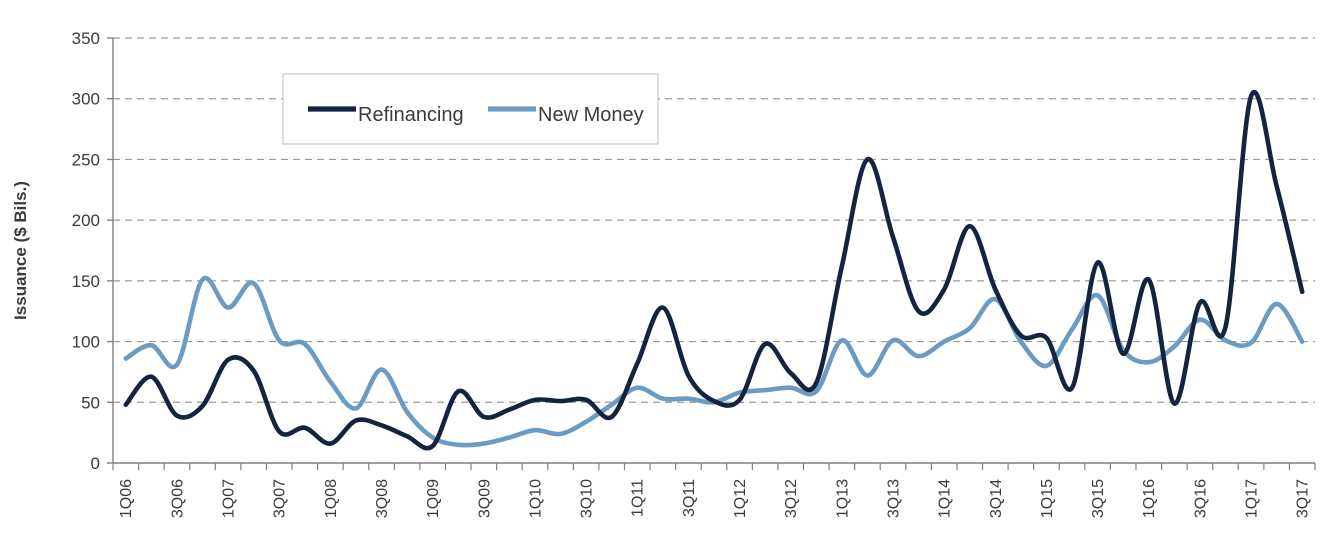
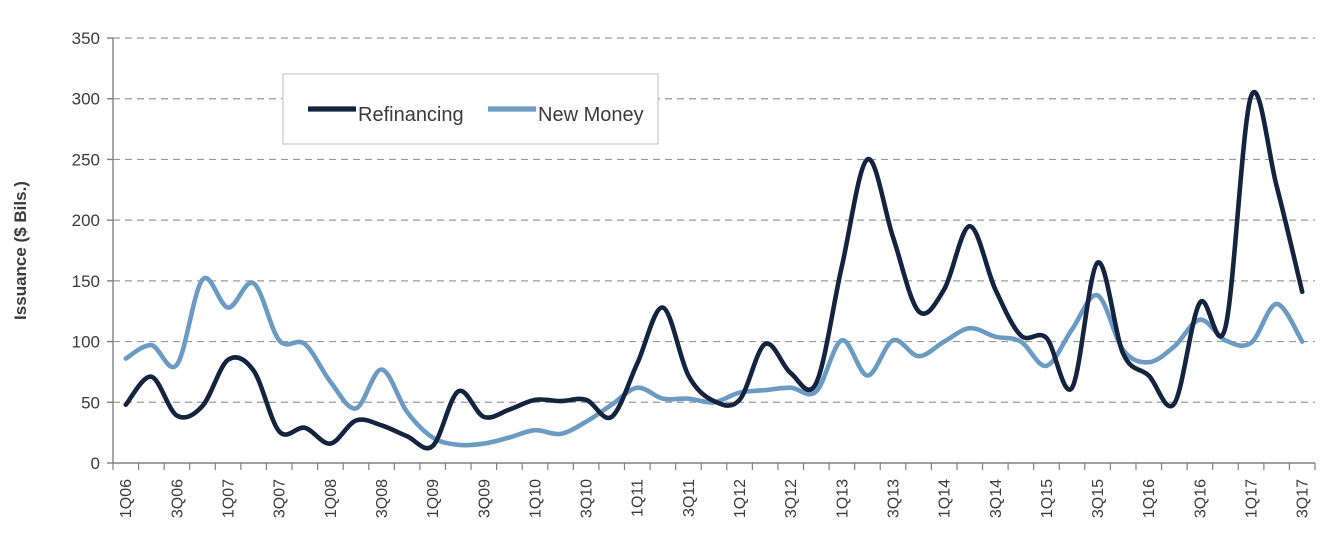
New Money/3Q14: 135 -> 104
Refinancing/1Q16: 151 -> 72
